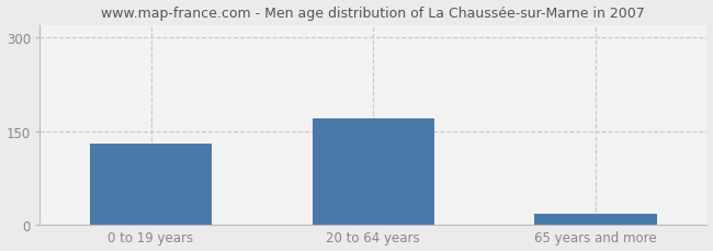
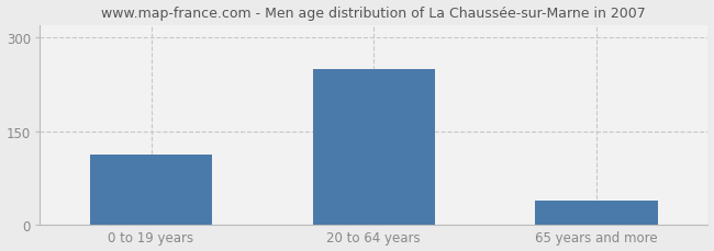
0 to 19 years: 130 -> 112
20 to 64 years: 170 -> 250
65 years and more: 17 -> 38
